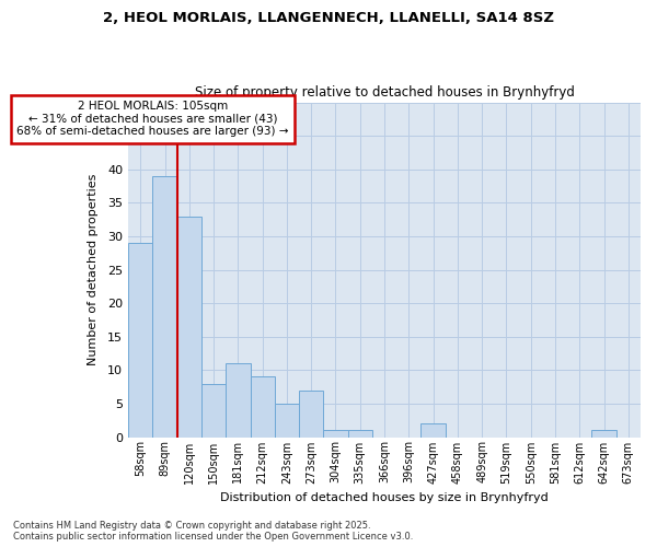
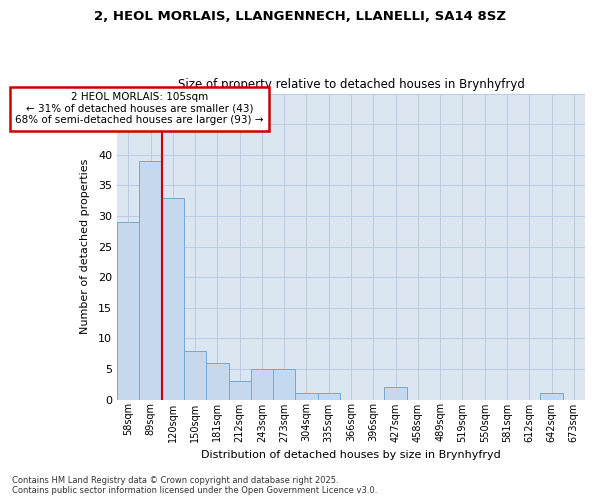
181sqm: 11 -> 6
212sqm: 9 -> 3
273sqm: 7 -> 5
